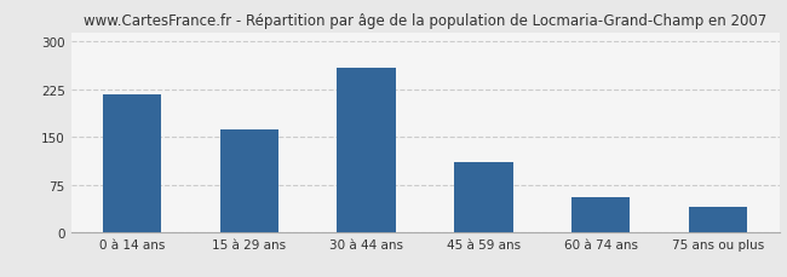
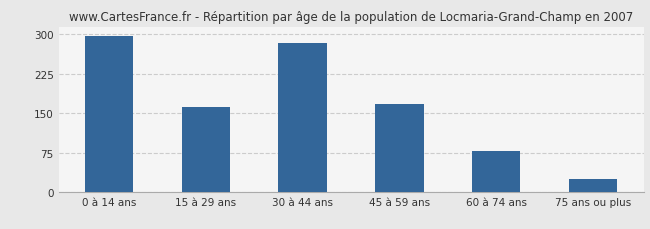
0 à 14 ans: 218 -> 298
30 à 44 ans: 260 -> 284
45 à 59 ans: 110 -> 168
60 à 74 ans: 56 -> 78
75 ans ou plus: 40 -> 25
